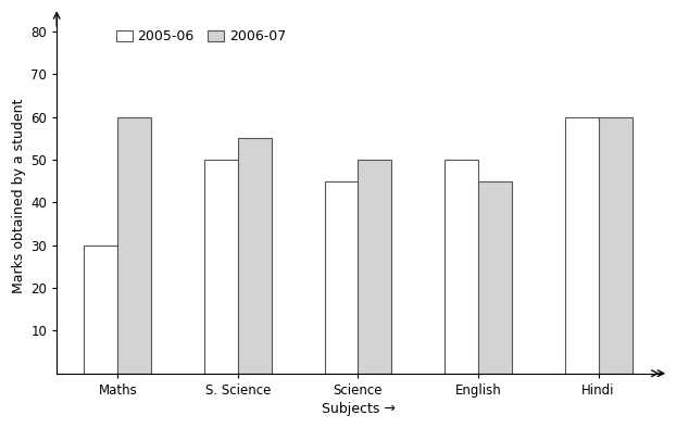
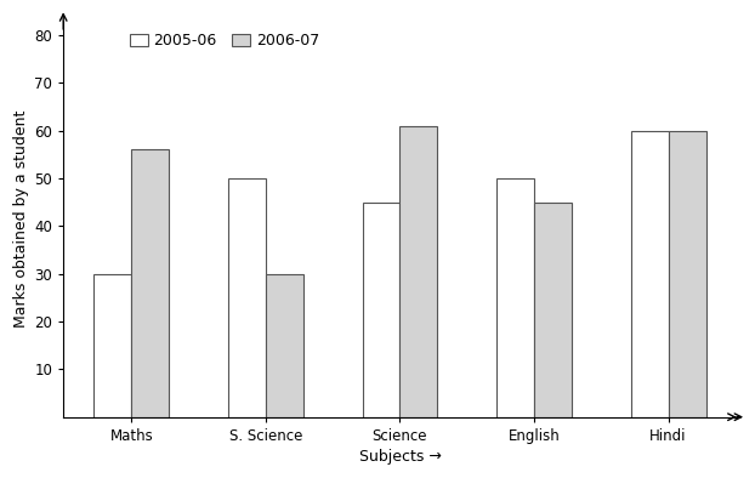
2006-07/Maths: 60 -> 56
2006-07/S. Science: 55 -> 30
2006-07/Science: 50 -> 61
